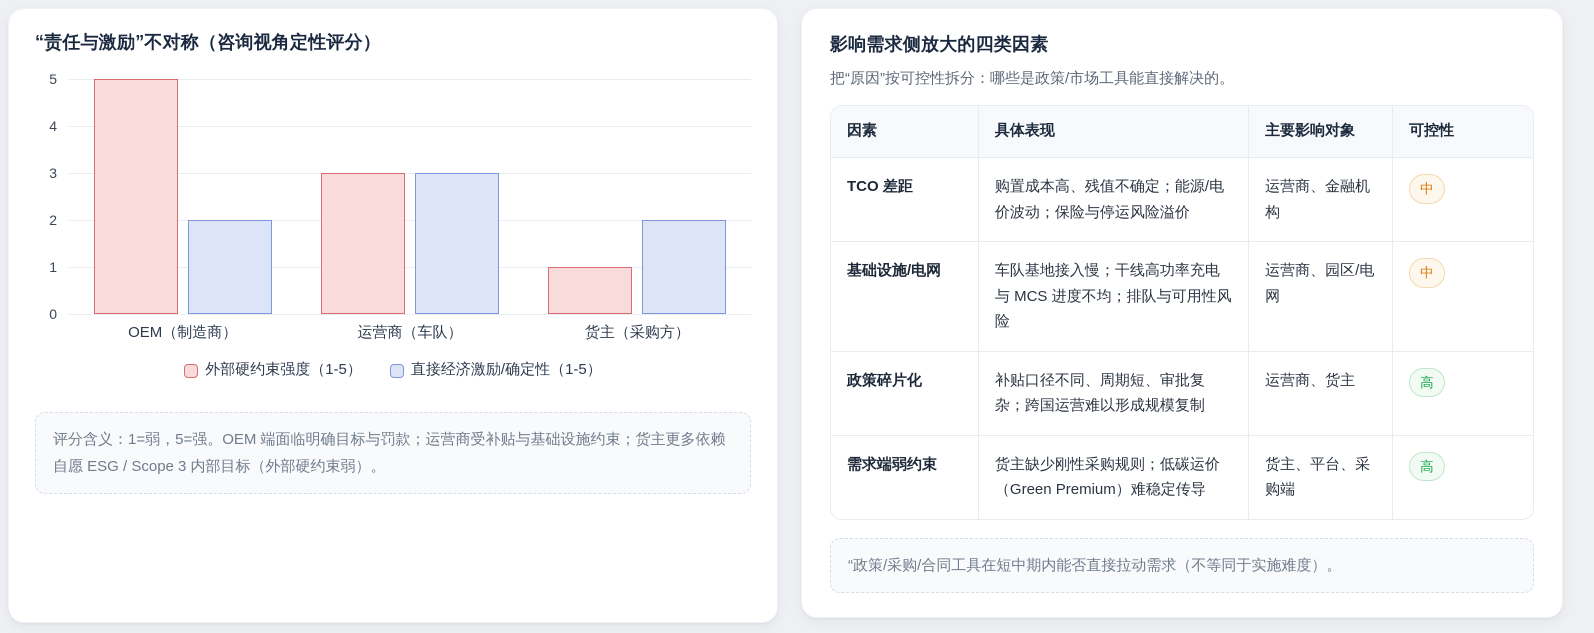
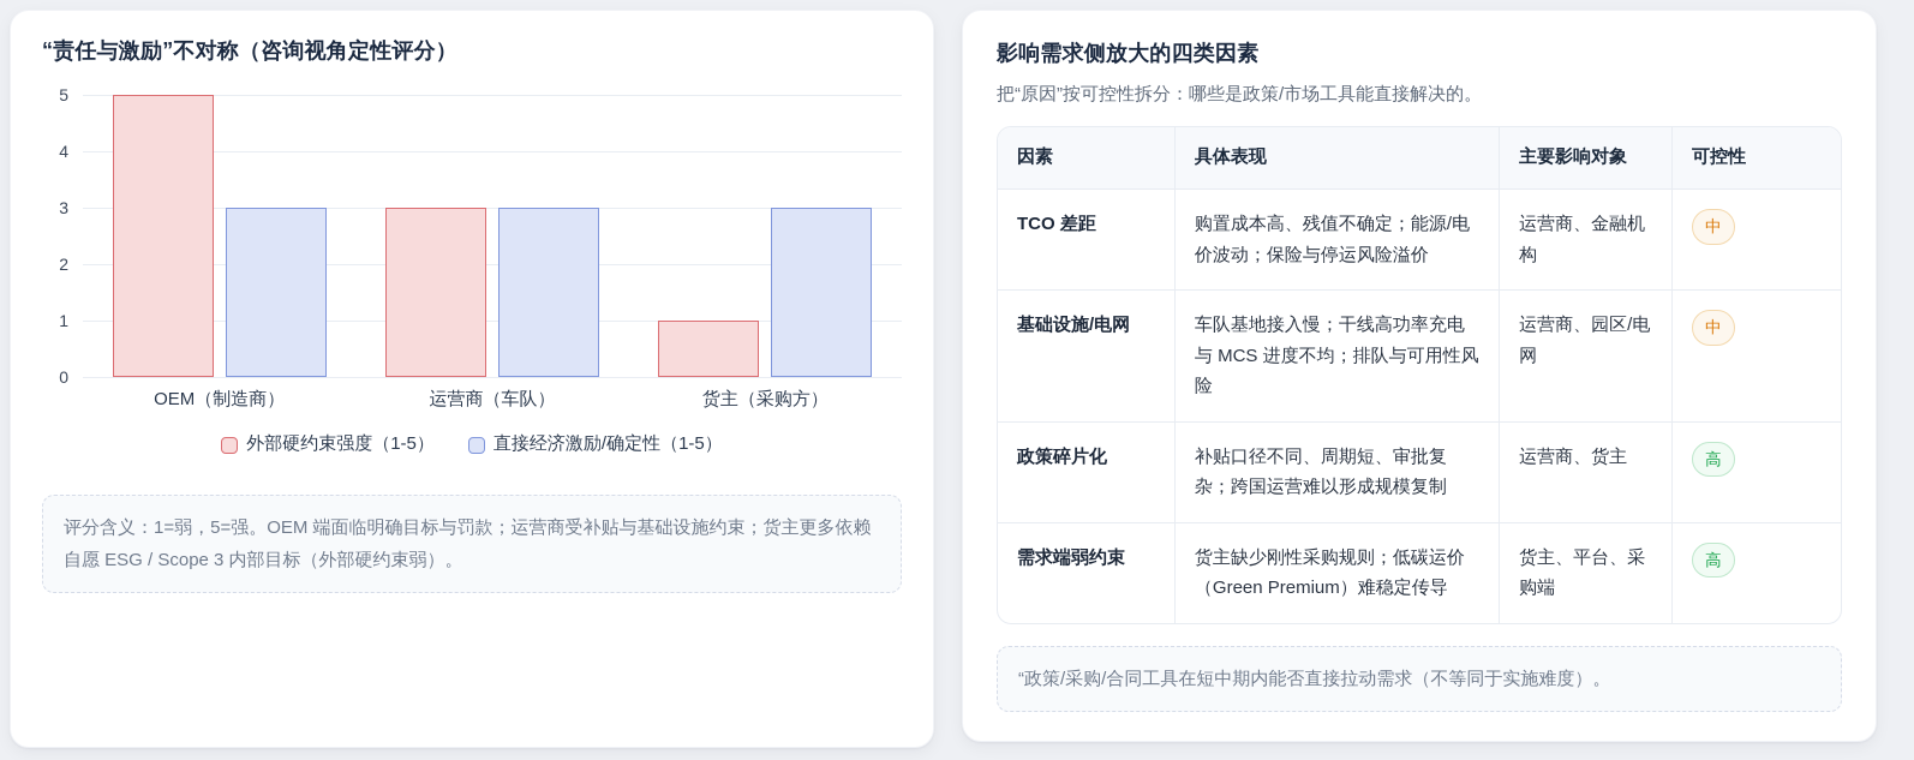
直接经济激励/确定性（1-5）/OEM（制造商）: 2 -> 3
直接经济激励/确定性（1-5）/货主（采购方）: 2 -> 3
